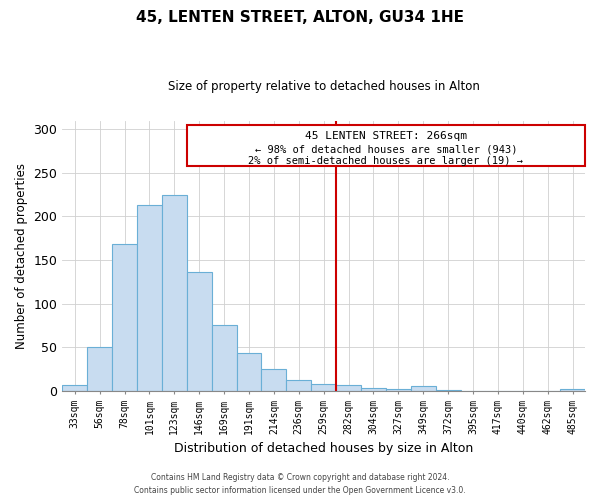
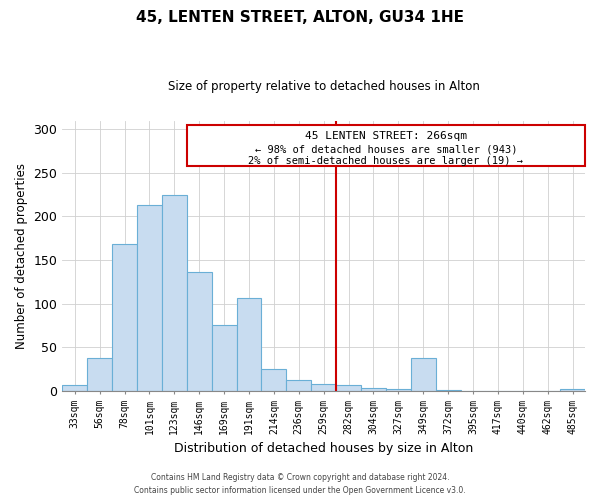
56sqm: 50 -> 38
191sqm: 43 -> 106
349sqm: 5 -> 38
